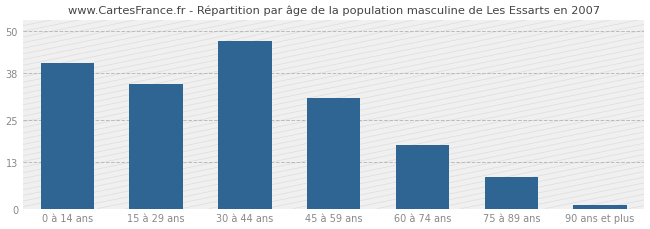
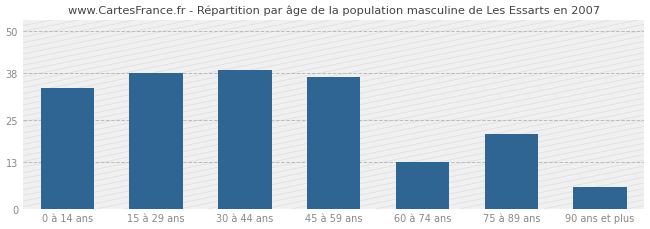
0 à 14 ans: 41 -> 34
15 à 29 ans: 35 -> 38
30 à 44 ans: 47 -> 39
45 à 59 ans: 31 -> 37
60 à 74 ans: 18 -> 13
75 à 89 ans: 9 -> 21
90 ans et plus: 1 -> 6
